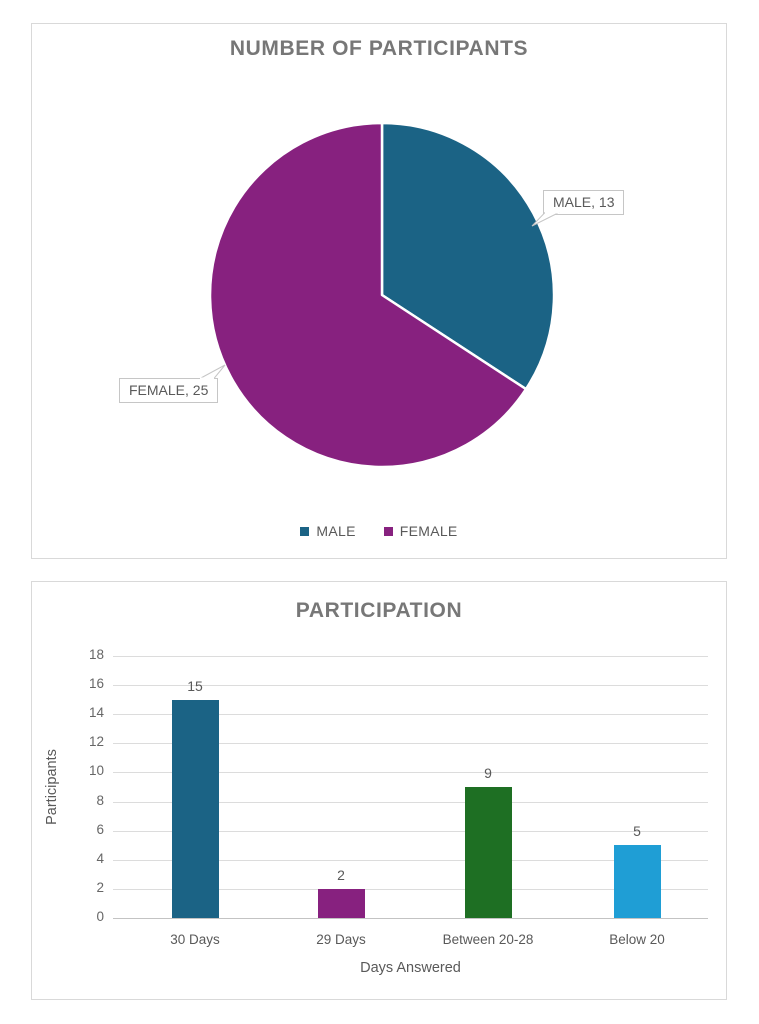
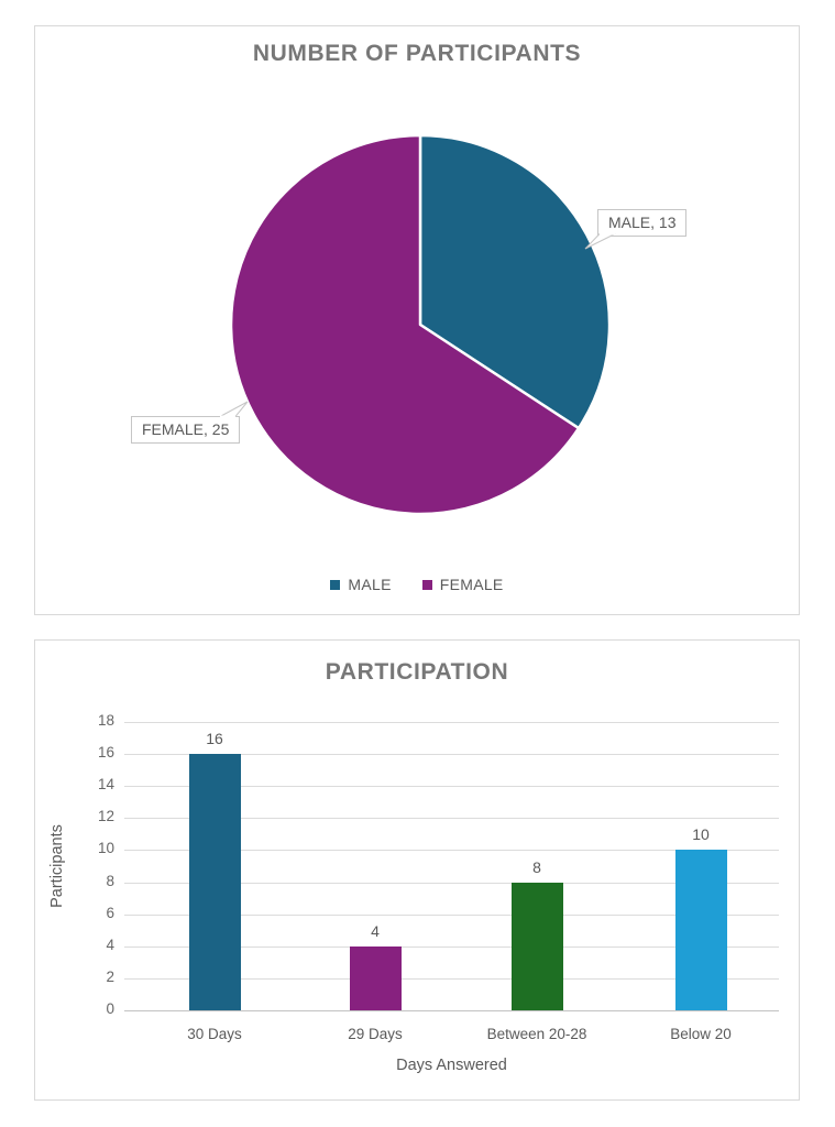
PARTICIPATION/30 Days: 15 -> 16
PARTICIPATION/29 Days: 2 -> 4
PARTICIPATION/Between 20-28: 9 -> 8
PARTICIPATION/Below 20: 5 -> 10
